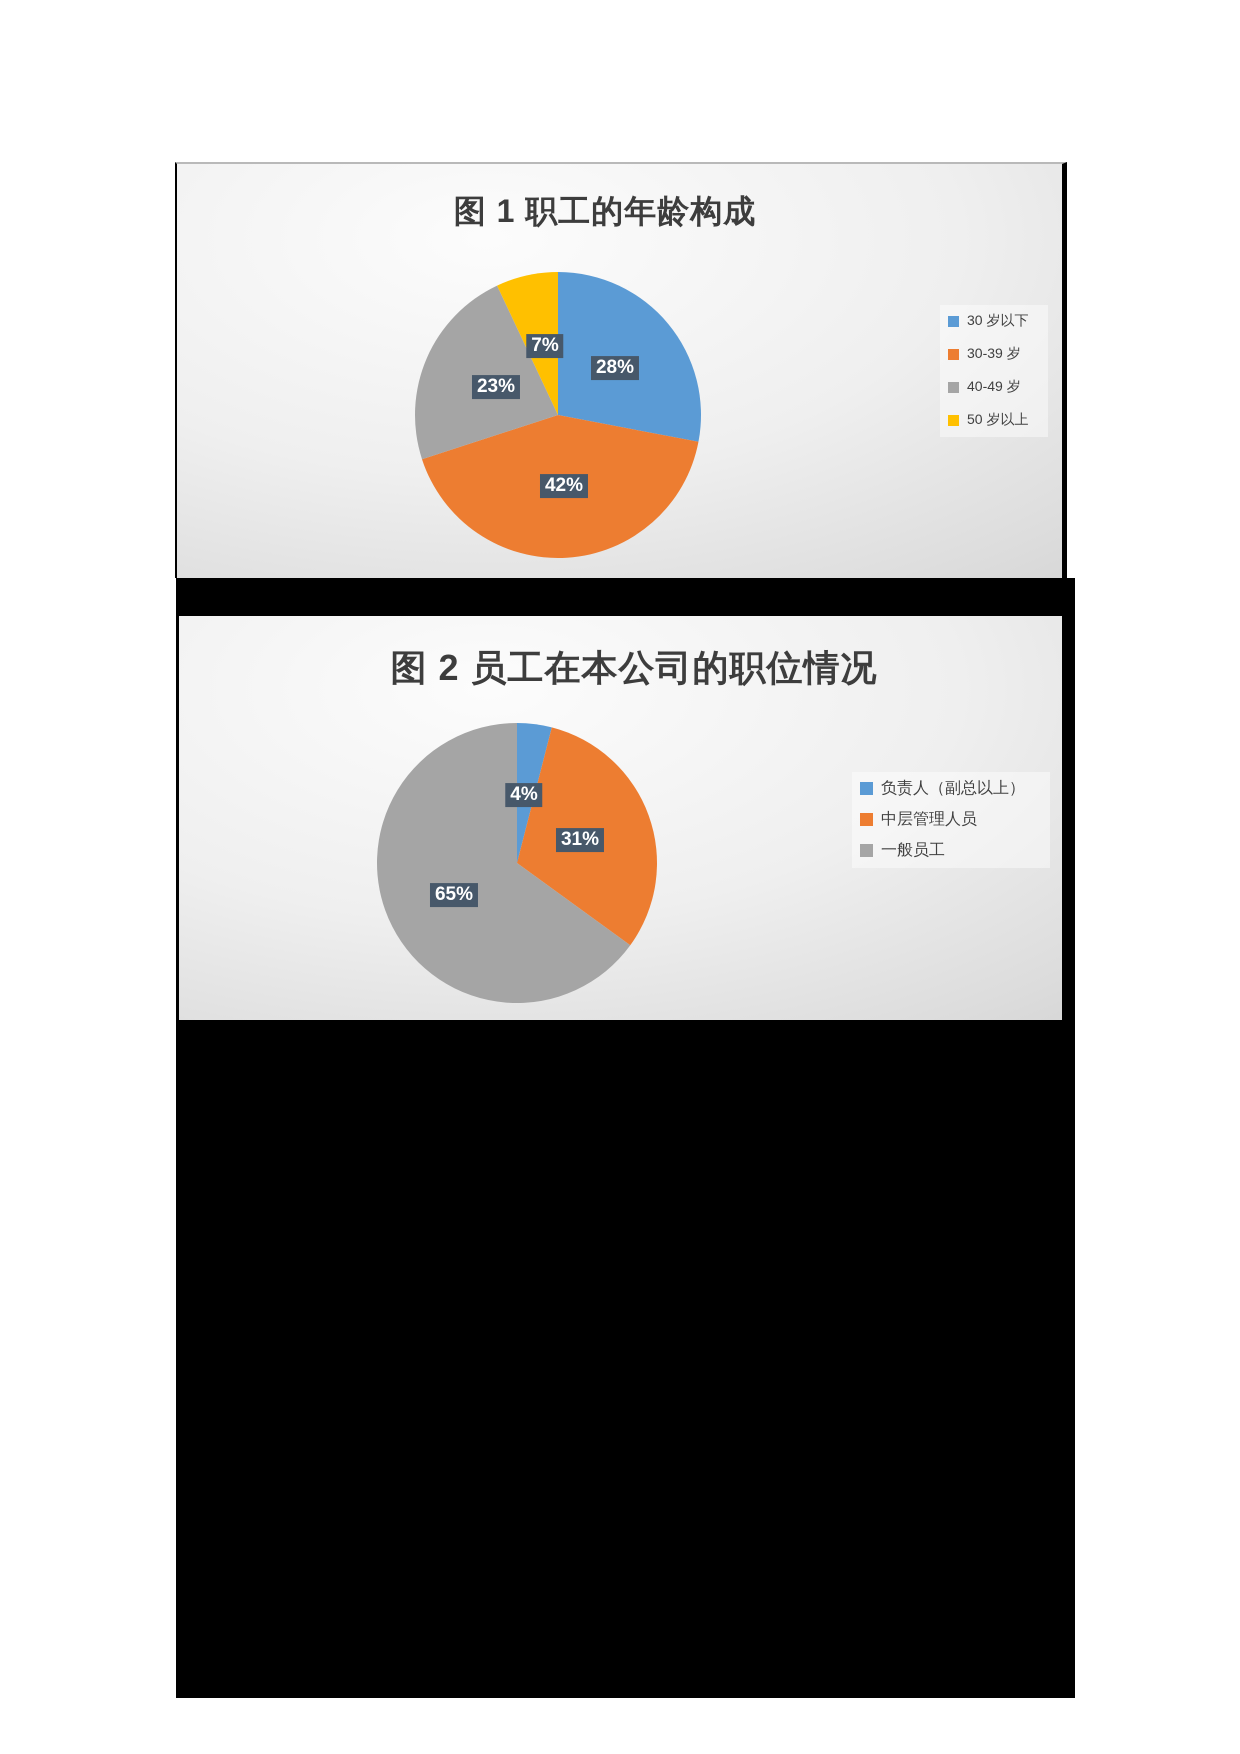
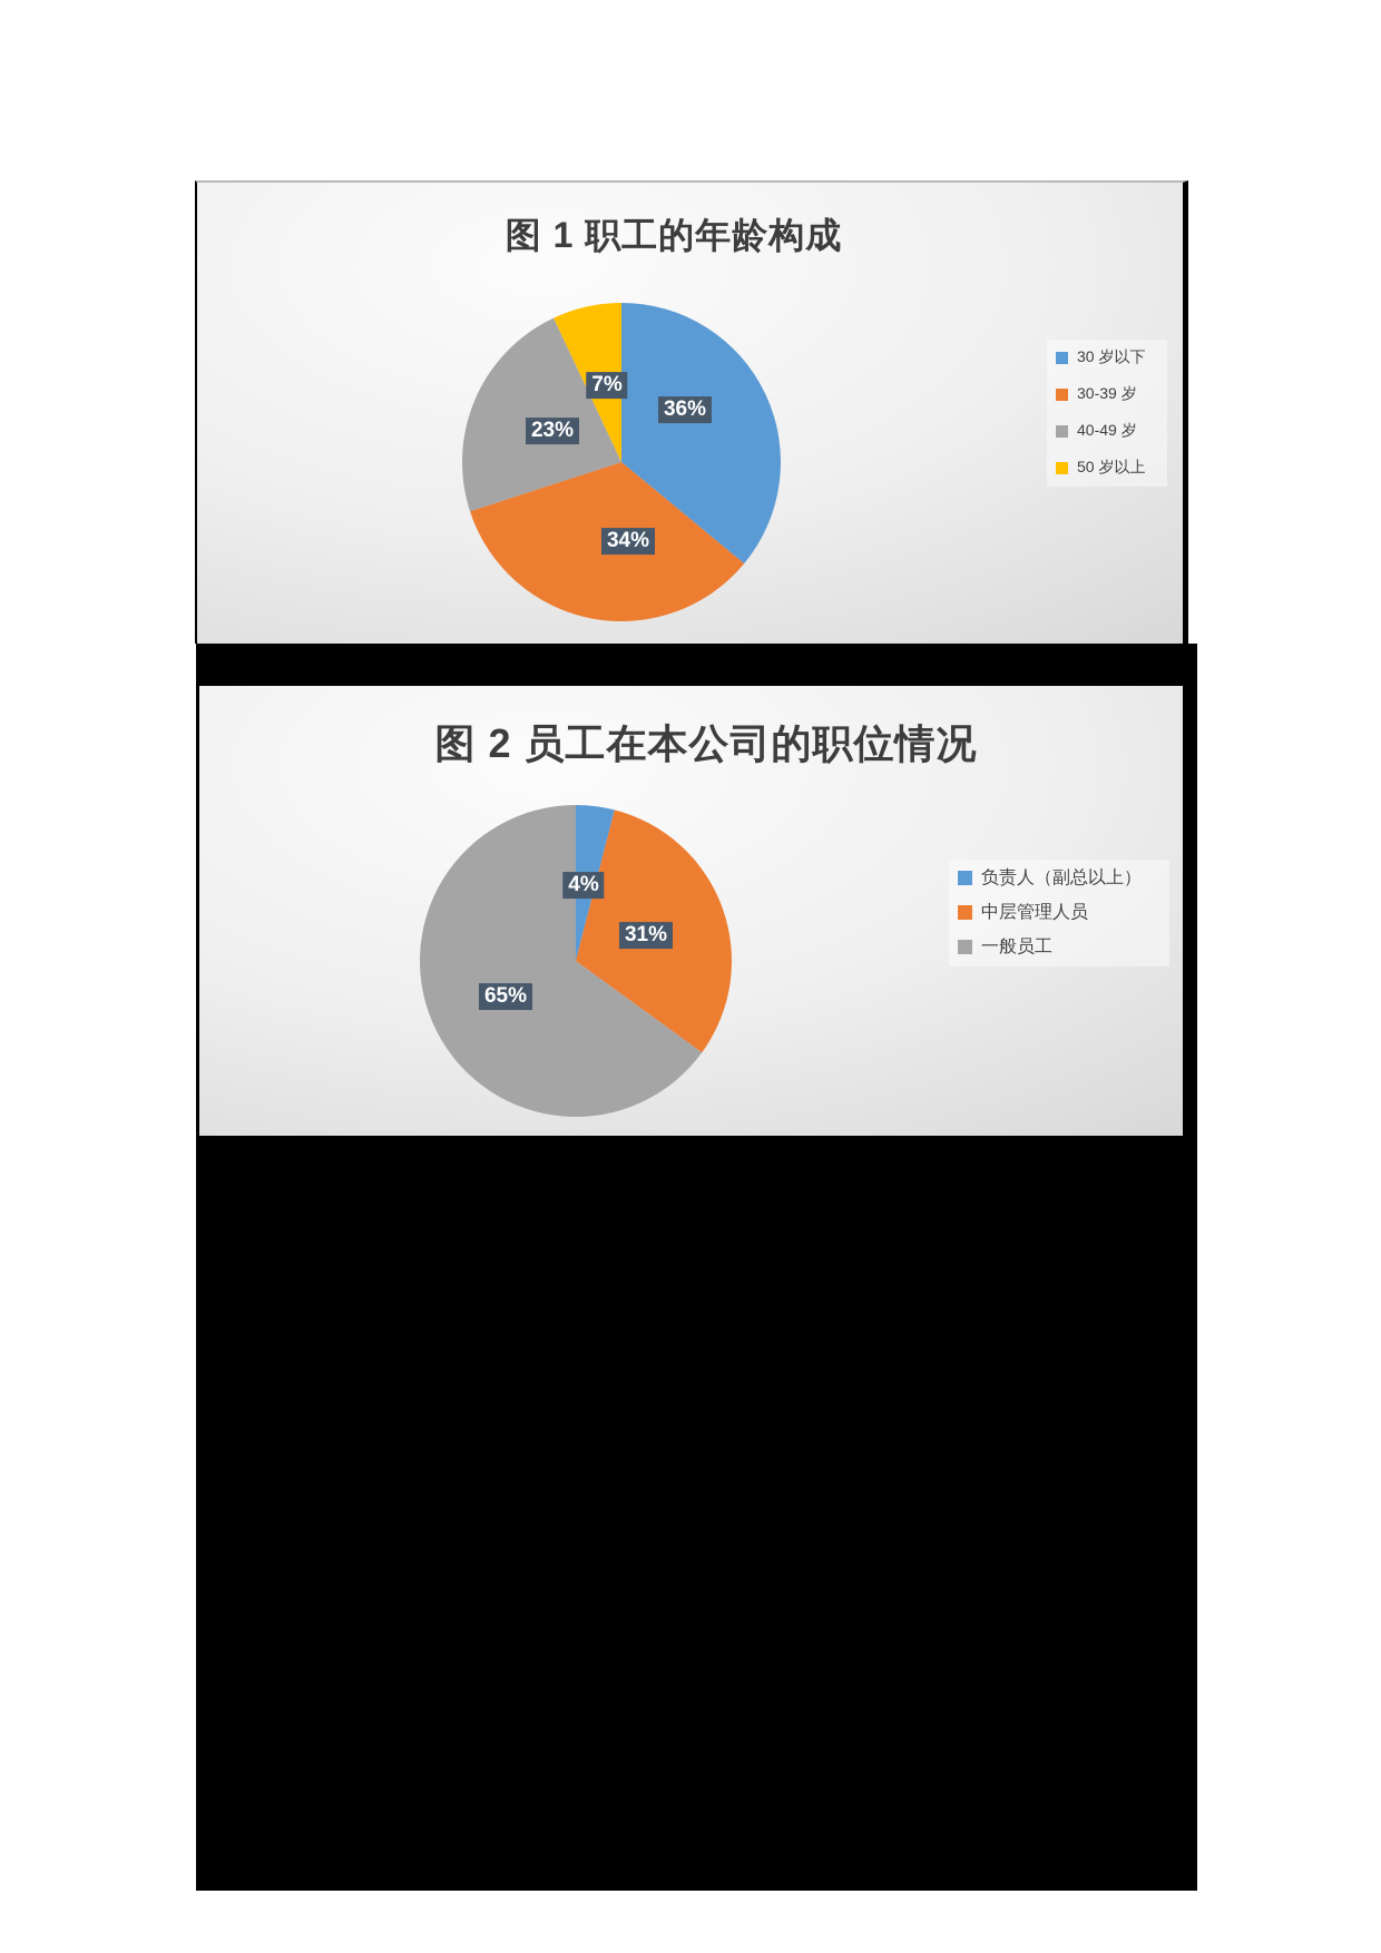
图 1 职工的年龄构成/30 岁以下: 28% -> 36%
图 1 职工的年龄构成/30-39 岁: 42% -> 34%
